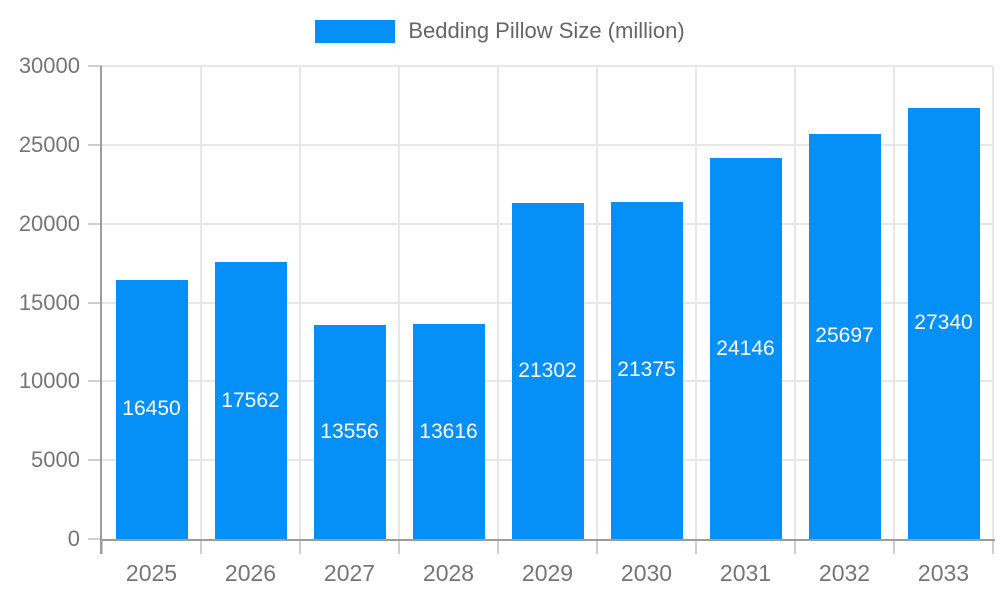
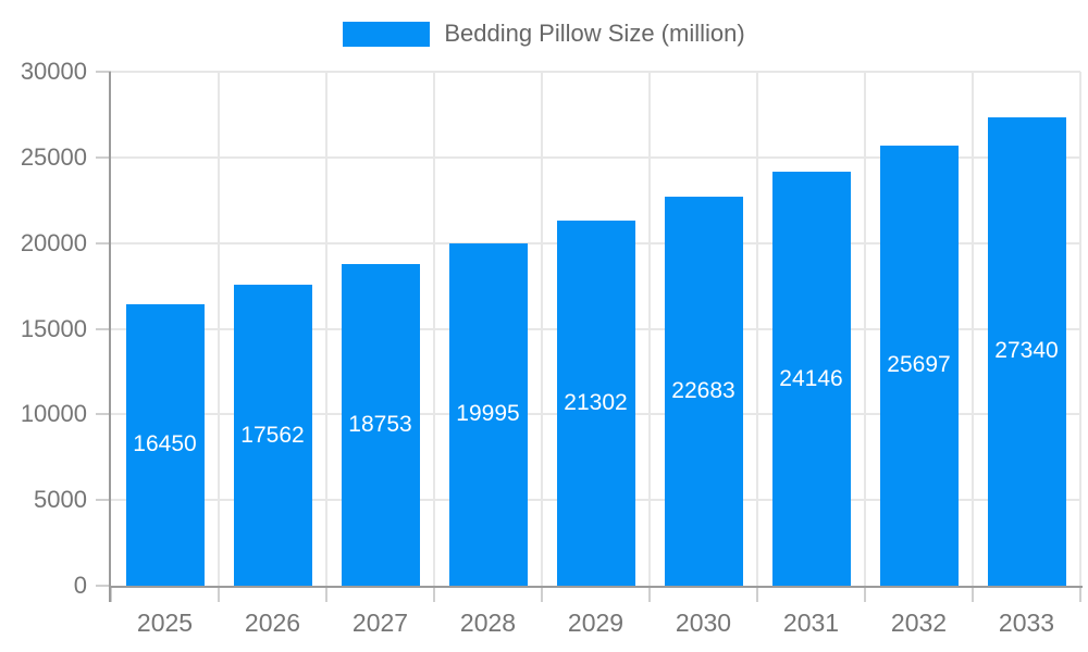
2027: 13556 -> 18753
2028: 13616 -> 19995
2030: 21375 -> 22683
